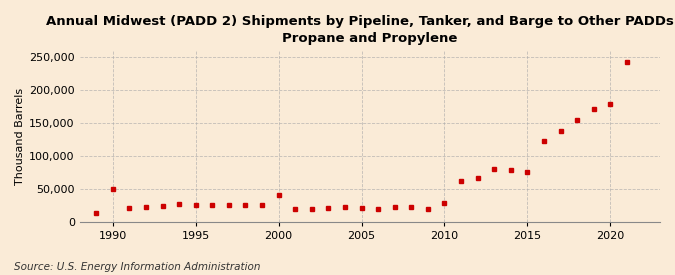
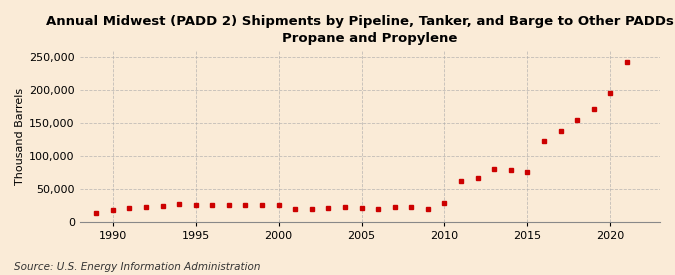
1990: 50,000 -> 18,000
2000: 40,000 -> 25,000
2020: 178,000 -> 196,000
